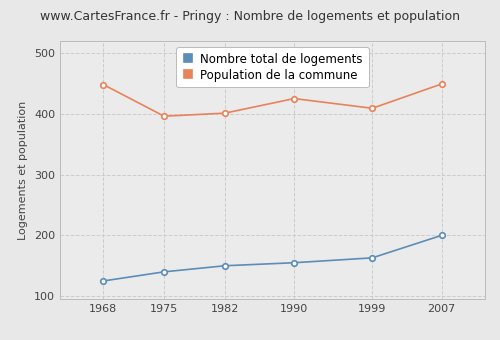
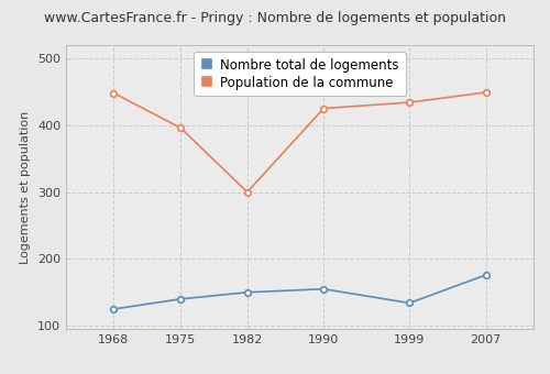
Population de la commune/1982: 401 -> 300
Nombre total de logements/1999: 163 -> 134
Population de la commune/1999: 409 -> 434
Nombre total de logements/2007: 200 -> 176
